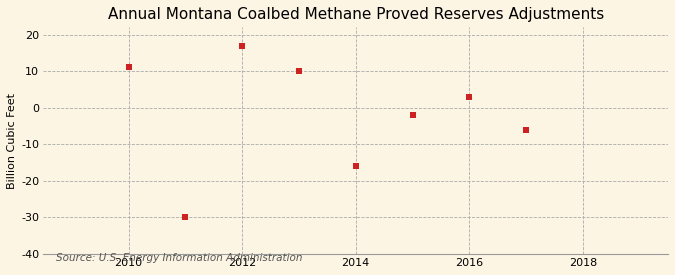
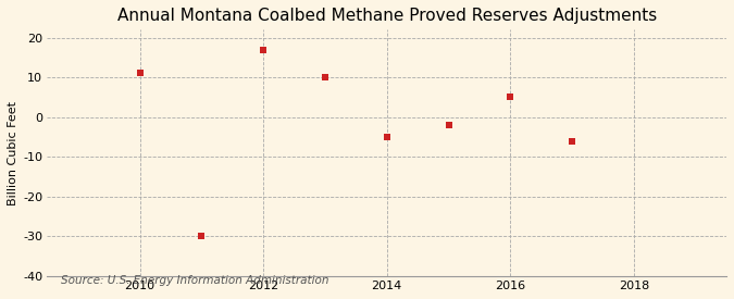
2014: -16 -> -5
2016: 3 -> 5
